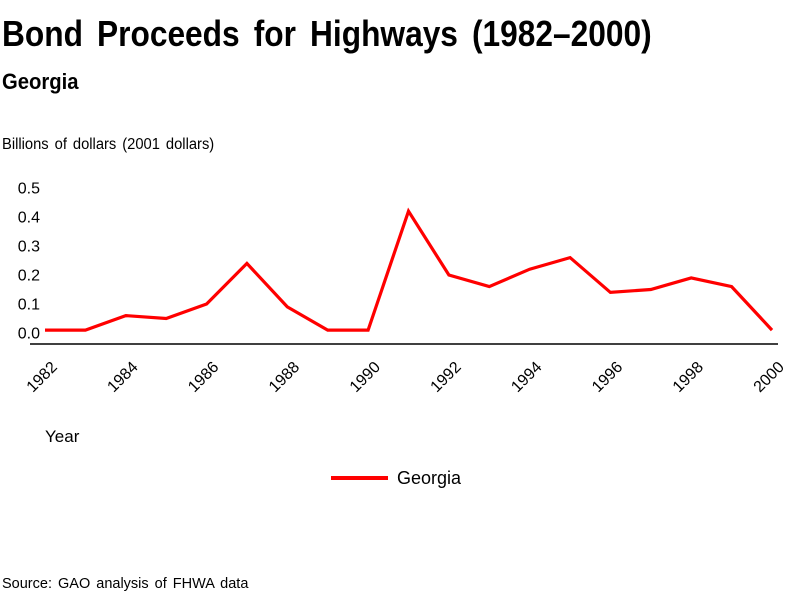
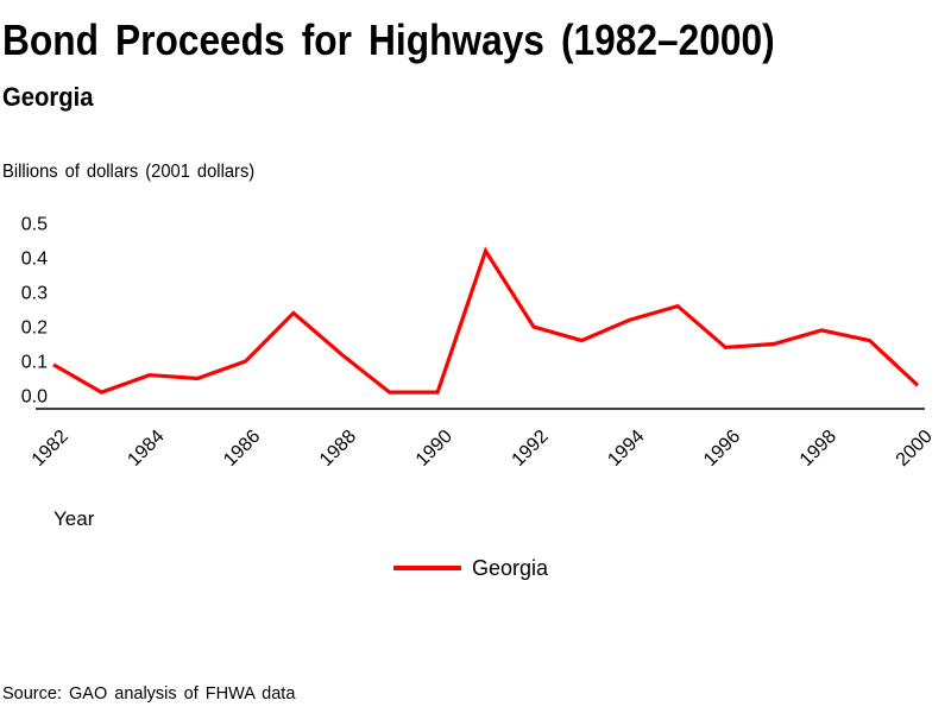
1982: 0.01 -> 0.09
1988: 0.09 -> 0.12
2000: 0.01 -> 0.03
